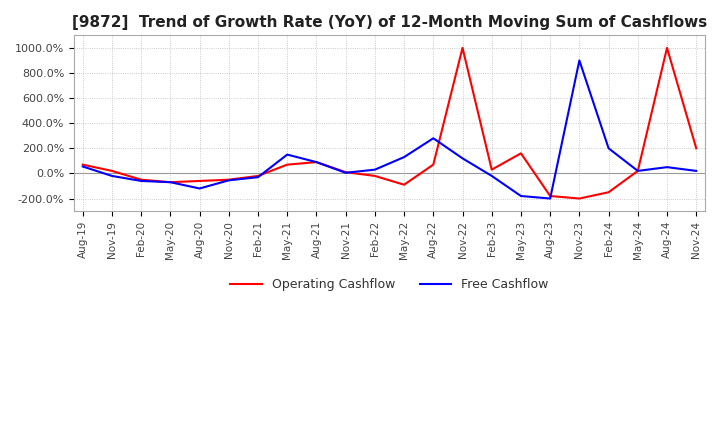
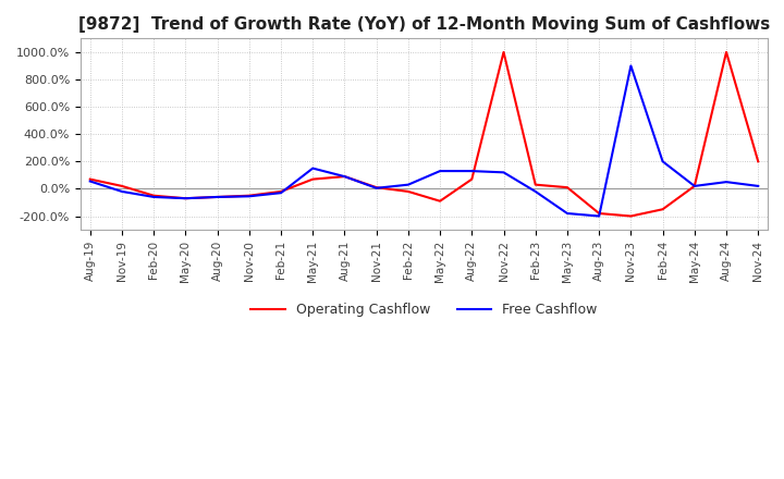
Free Cashflow/Aug-20: -120% -> -60%
Free Cashflow/Aug-22: 280% -> 130%
Operating Cashflow/May-23: 160% -> 10%
